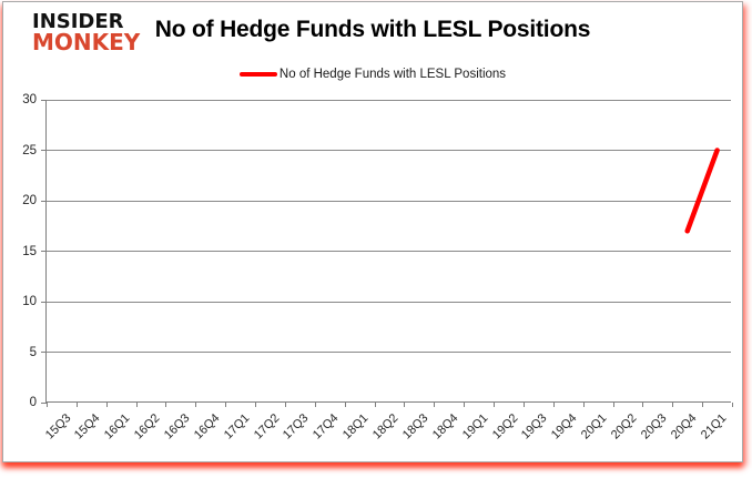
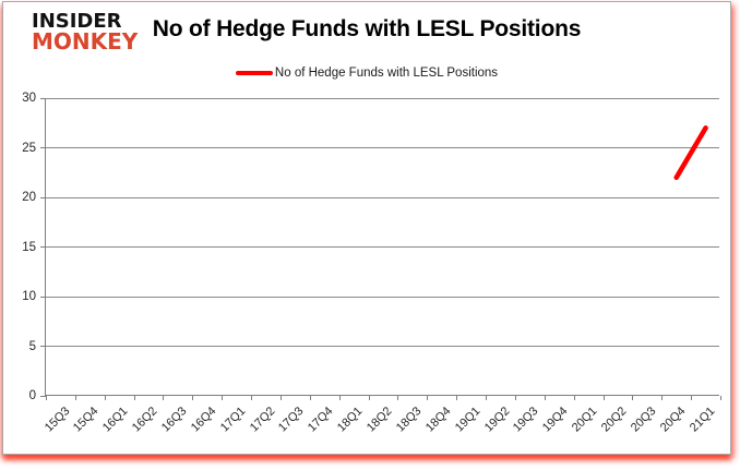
20Q4: 17 -> 22
21Q1: 25 -> 27
